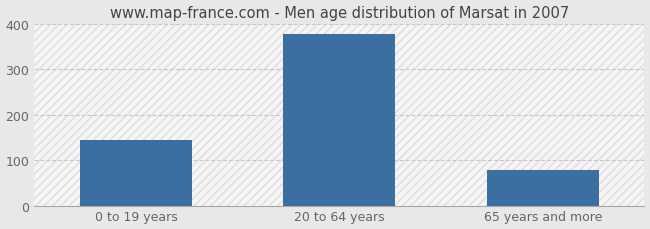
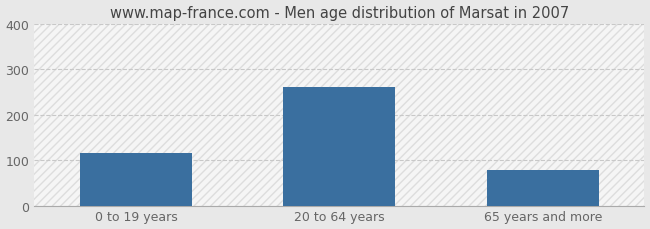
0 to 19 years: 143 -> 115
20 to 64 years: 377 -> 260
